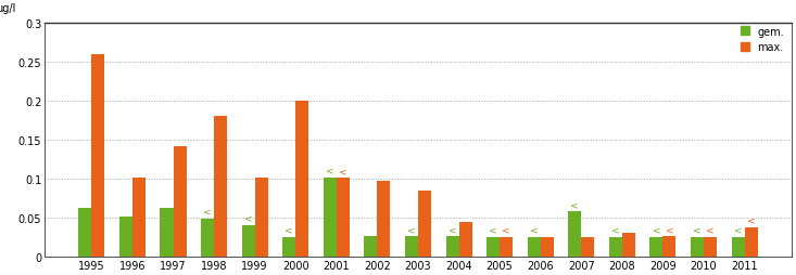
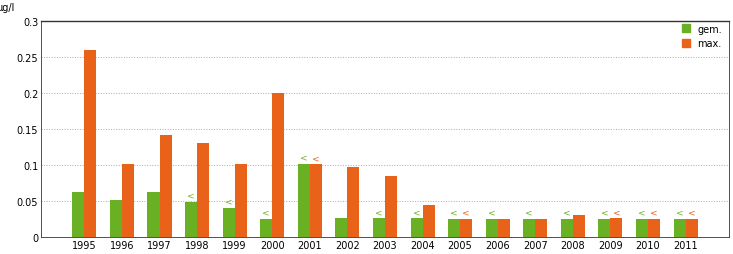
max./1998: 0.180 -> 0.131
gem./2007: 0.058 -> 0.025
max./2011: 0.038 -> 0.025
